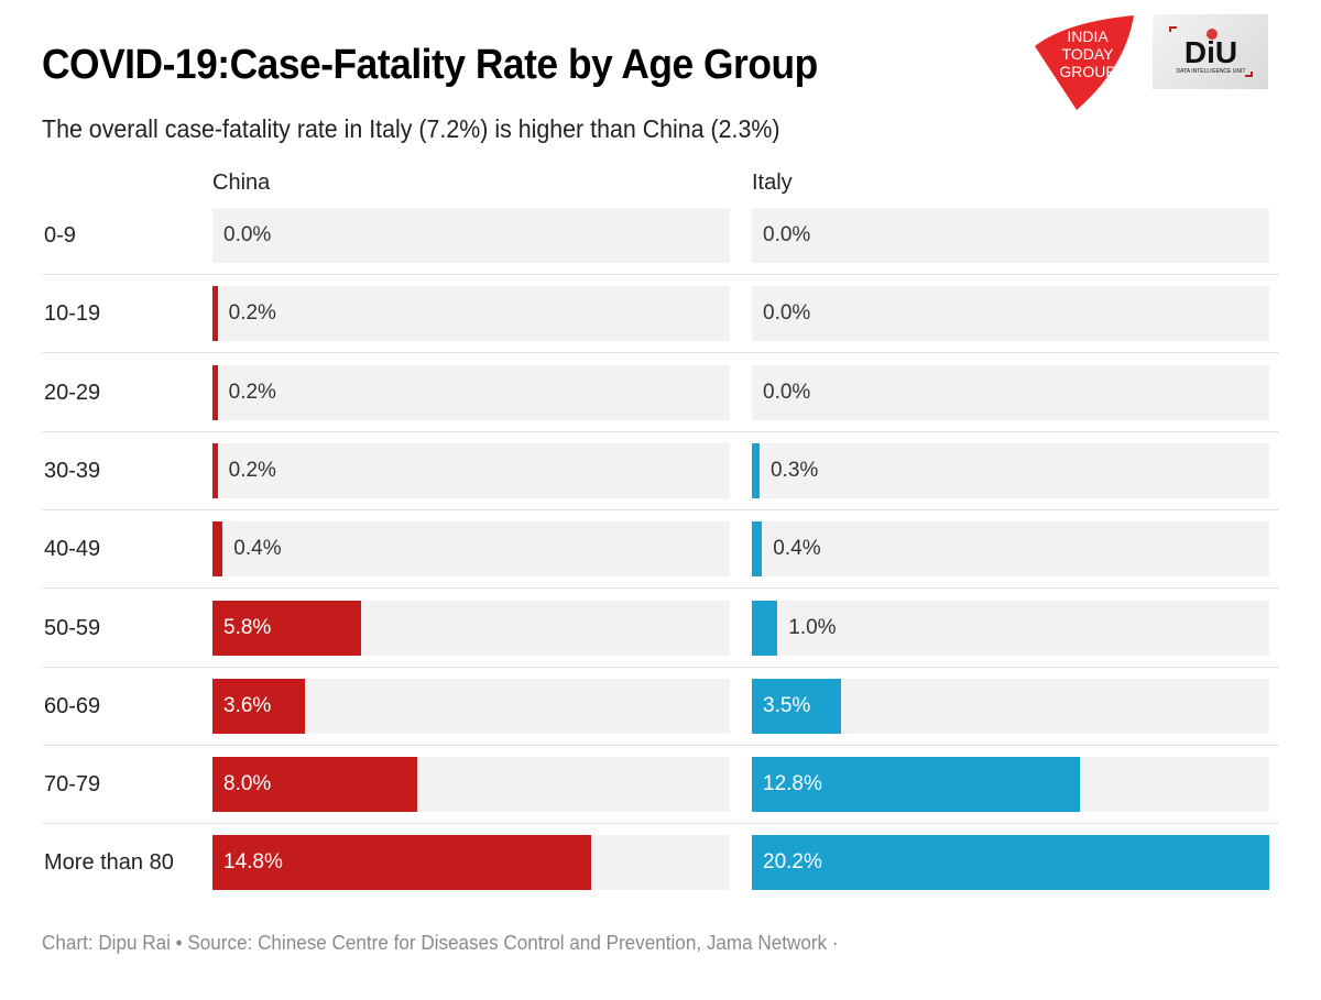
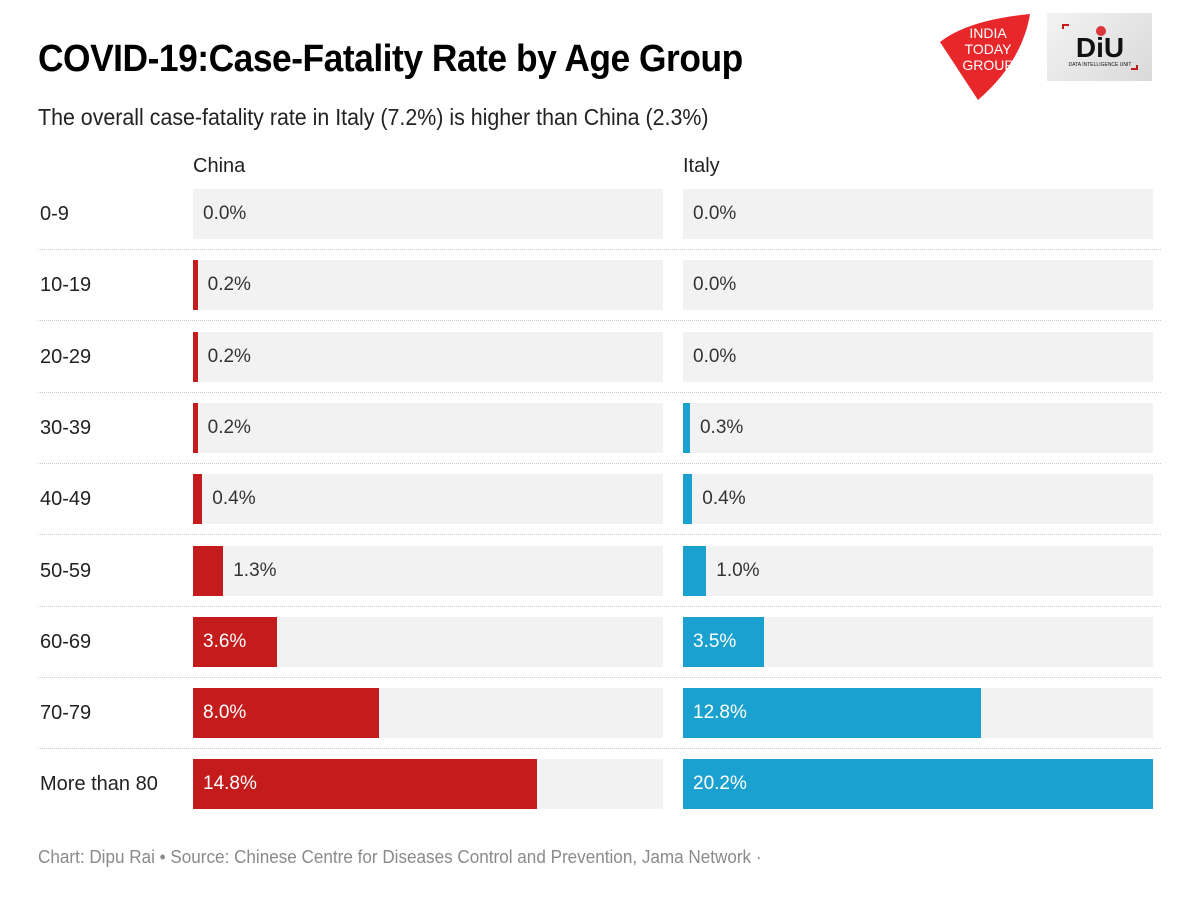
China/50-59: 5.8% -> 1.3%
